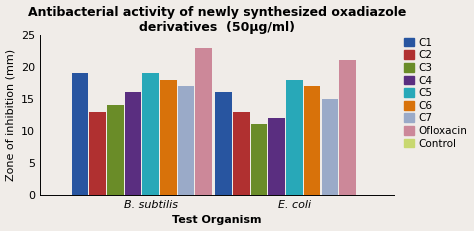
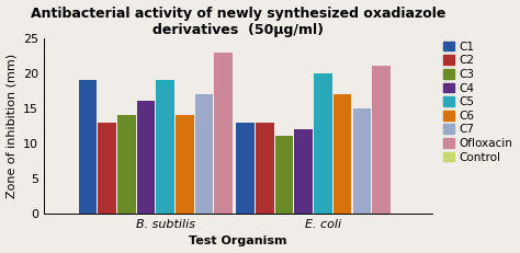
C6/B. subtilis: 18 -> 14
C1/E. coli: 16 -> 13
C5/E. coli: 18 -> 20
